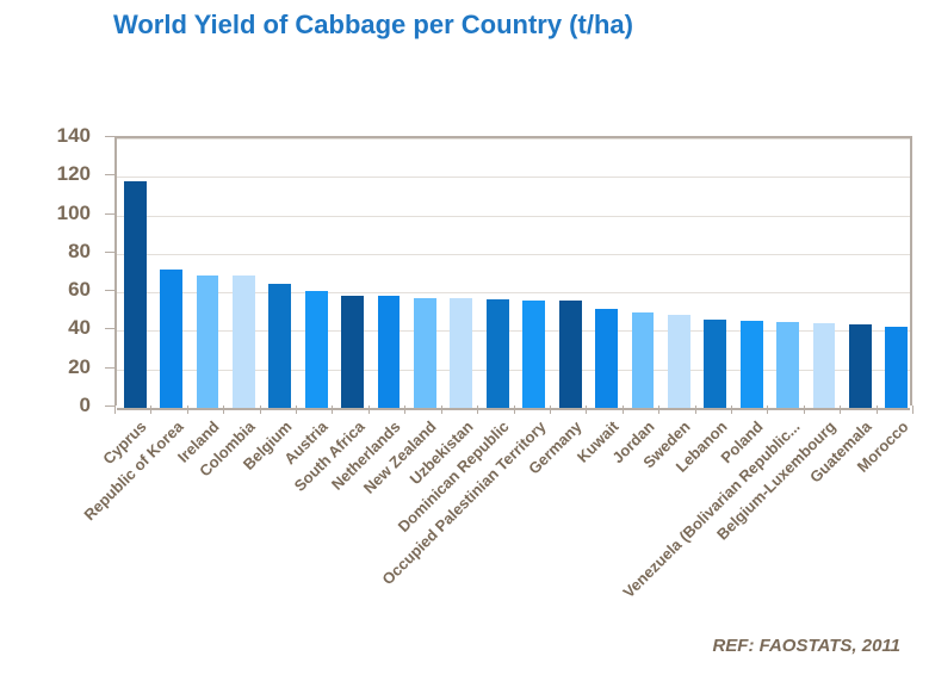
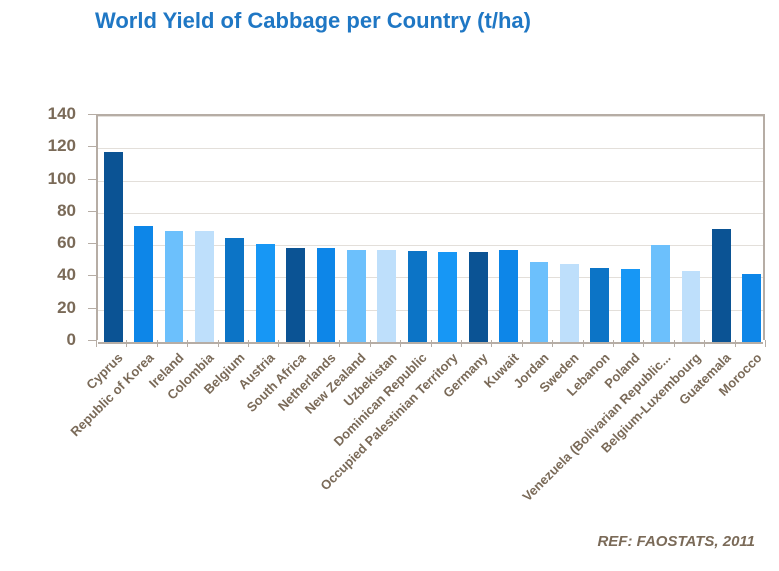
Kuwait: 52 -> 57
Venezuela (Bolivarian Republic...: 44 -> 60
Guatemala: 44 -> 70
